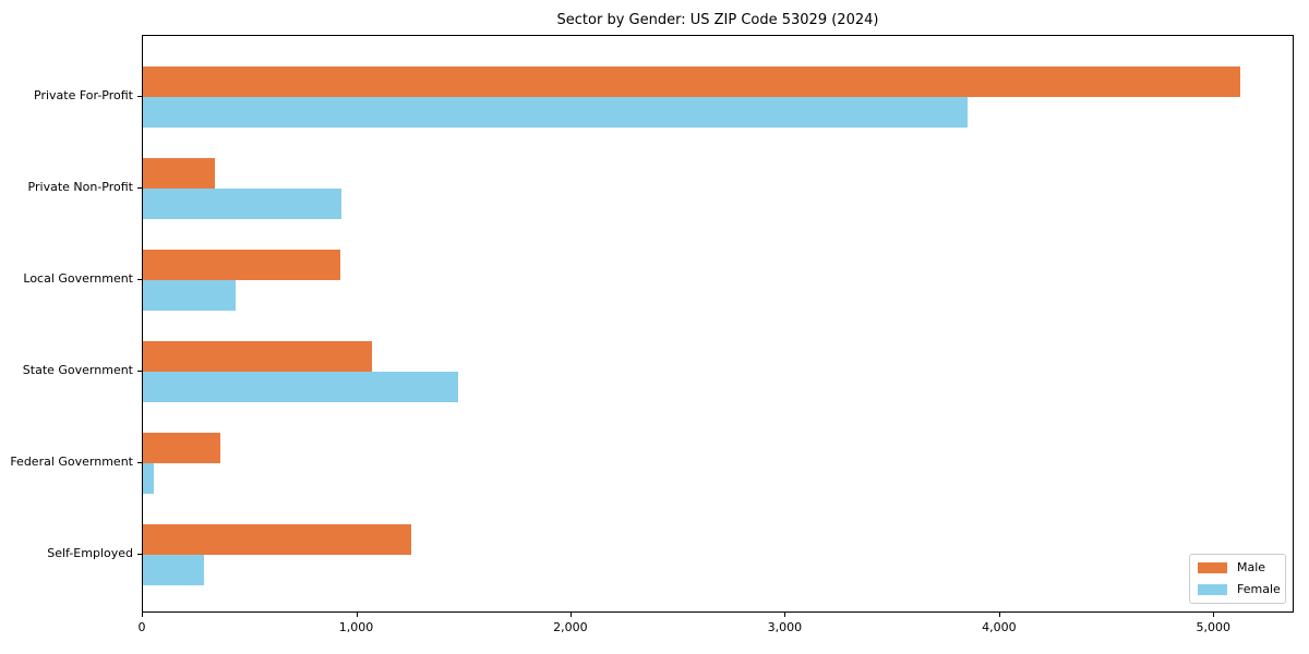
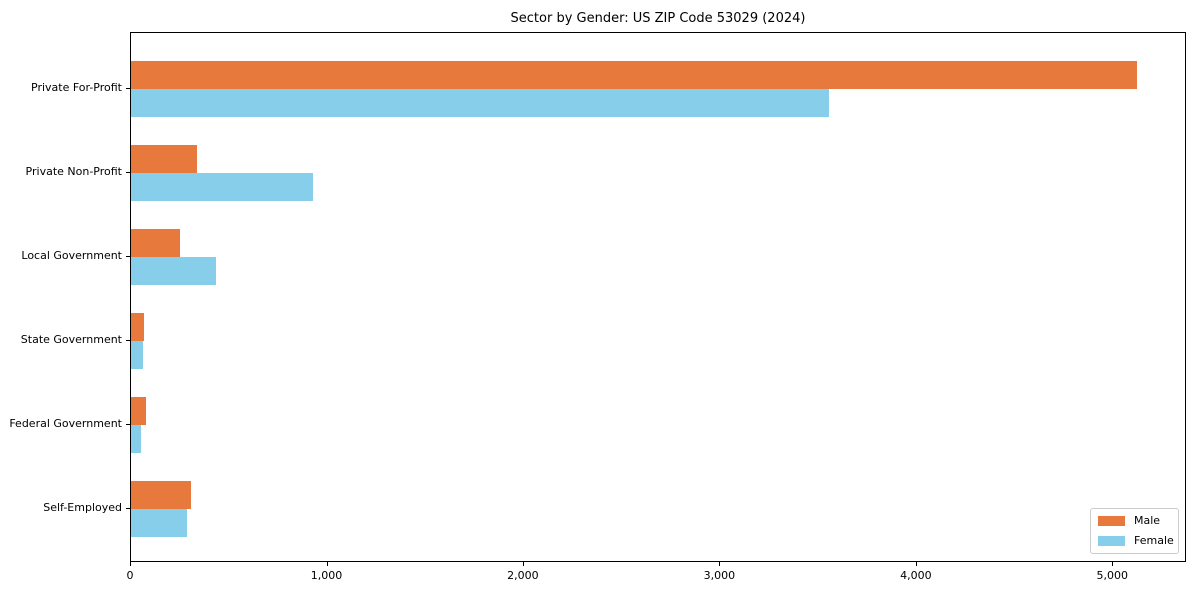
Female/Private For-Profit: 3850 -> 3550
Male/Local Government: 920 -> 250
Male/State Government: 1070 -> 60
Female/State Government: 1470 -> 60
Male/Federal Government: 360 -> 80
Male/Self-Employed: 1250 -> 300
